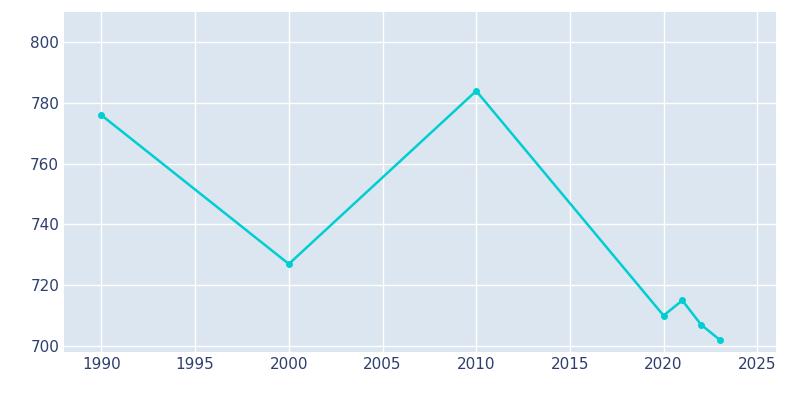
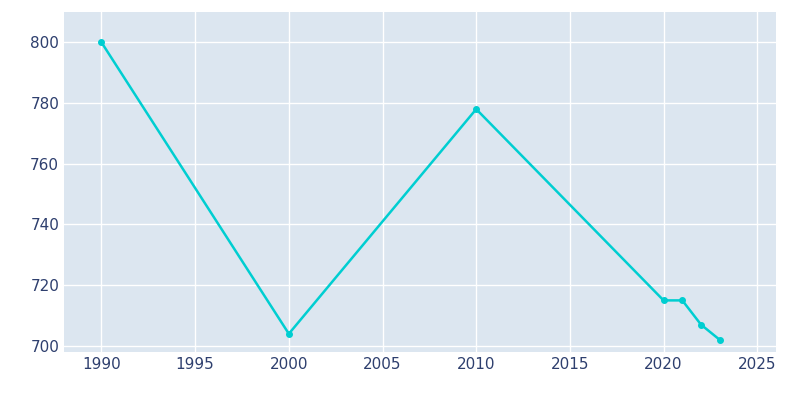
1990: 776 -> 800
2000: 727 -> 704
2010: 784 -> 778
2020: 710 -> 715
